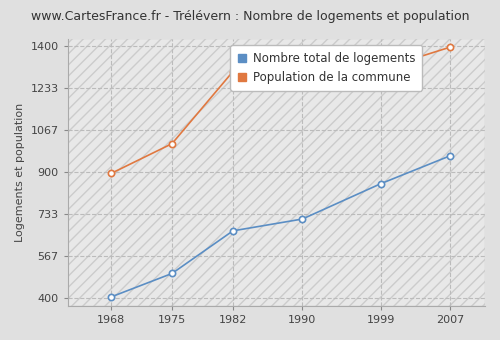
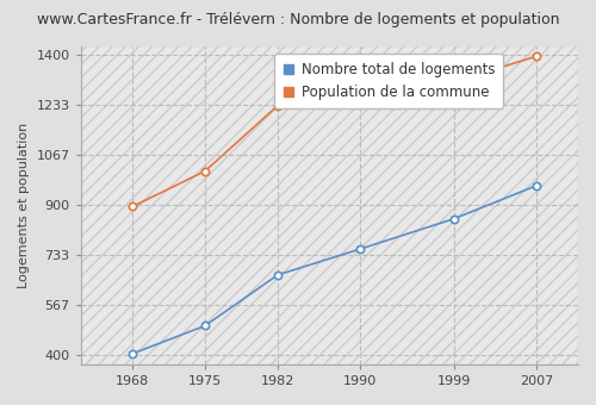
Population de la commune/1982: 1300 -> 1232
Nombre total de logements/1990: 715 -> 755
